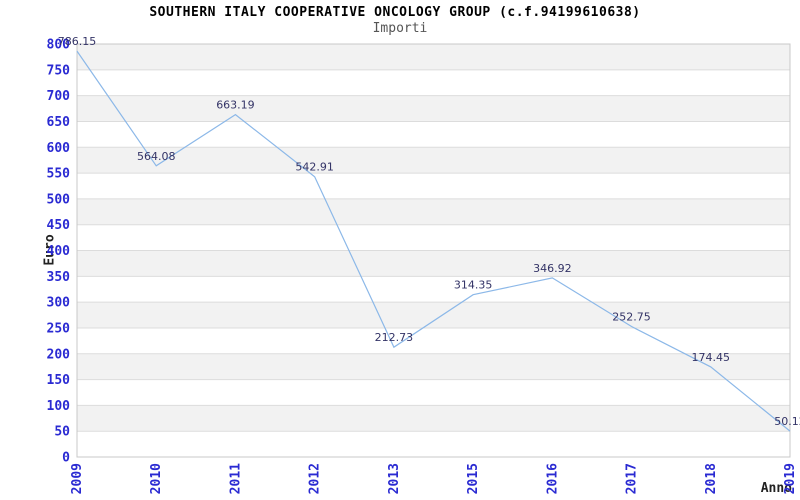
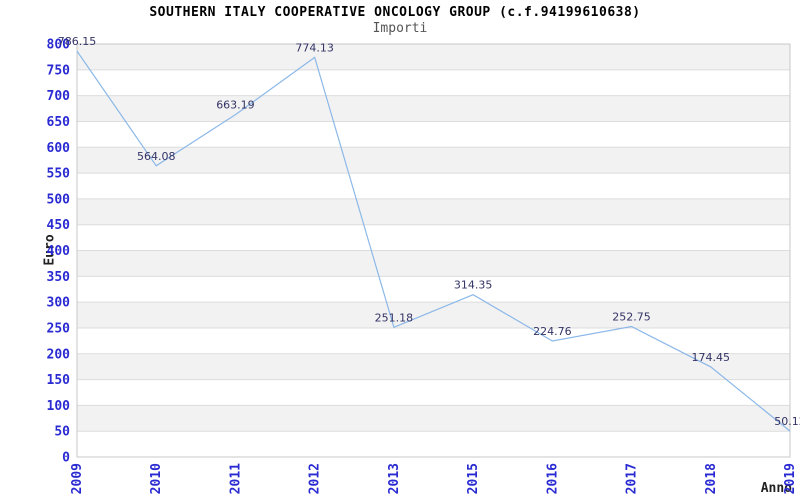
2012: 542.91 -> 774.13
2013: 212.73 -> 251.18
2016: 346.92 -> 224.76
